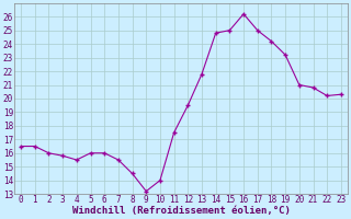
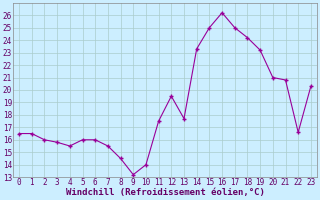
13: 21.8 -> 17.7
14: 24.8 -> 23.3
22: 20.2 -> 16.6
